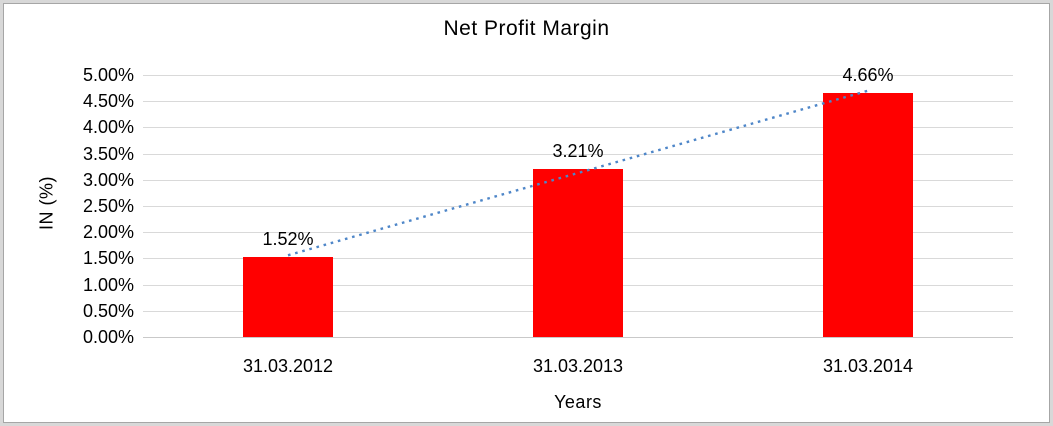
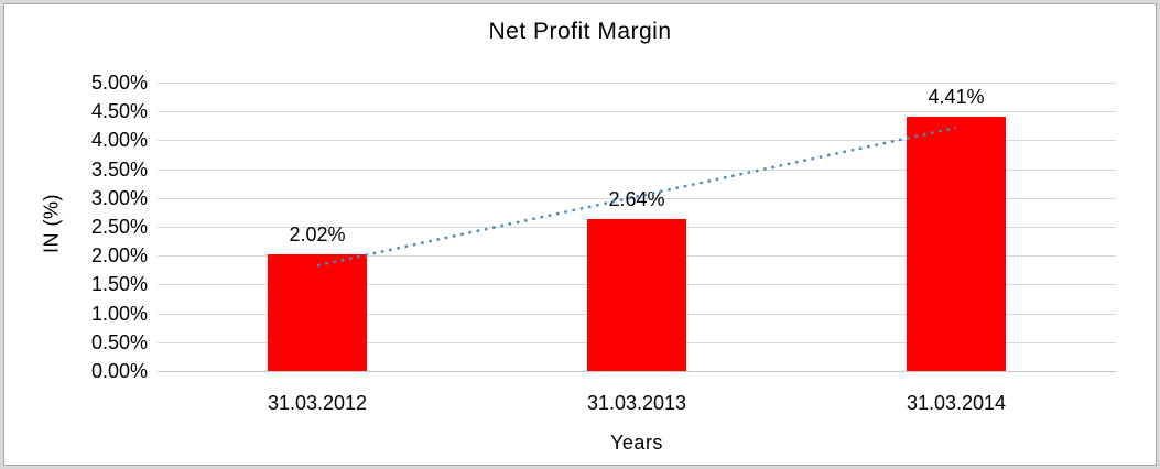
31.03.2012: 1.52% -> 2.02%
31.03.2013: 3.21% -> 2.64%
31.03.2014: 4.66% -> 4.41%
